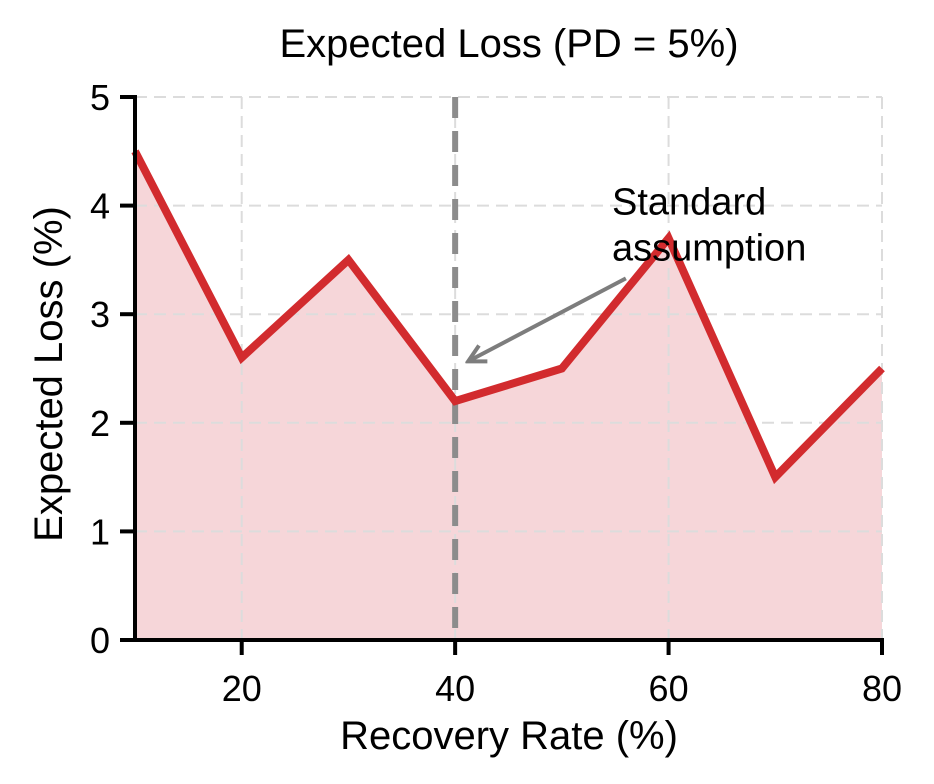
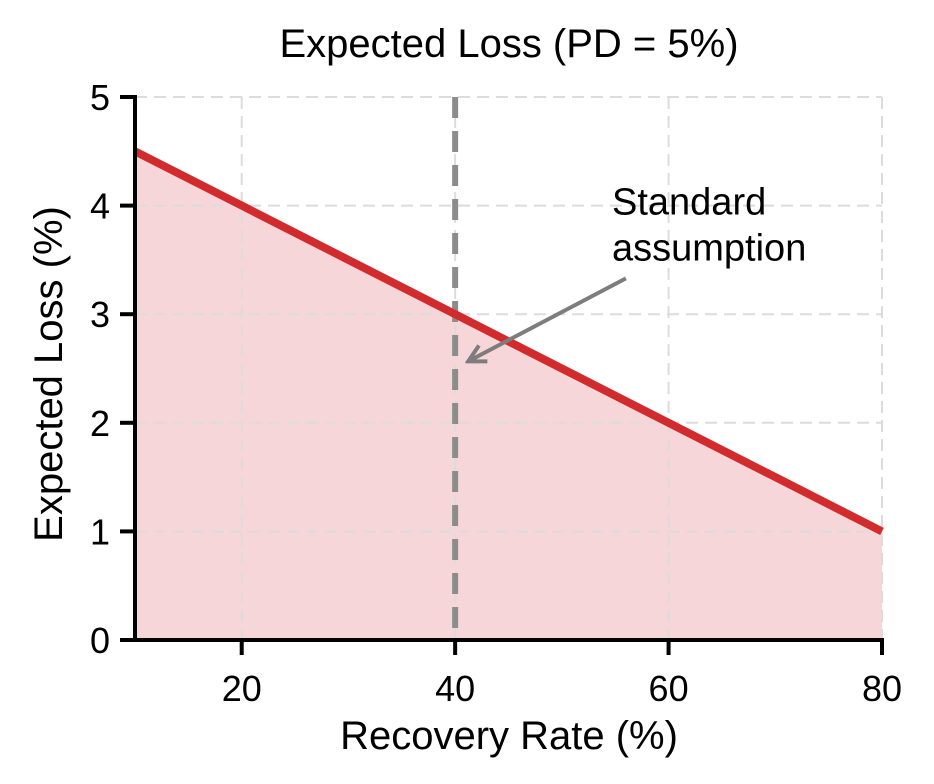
20: 2.6 -> 4.0
40: 2.2 -> 3.0
60: 3.7 -> 2.0
80: 2.5 -> 1.0
